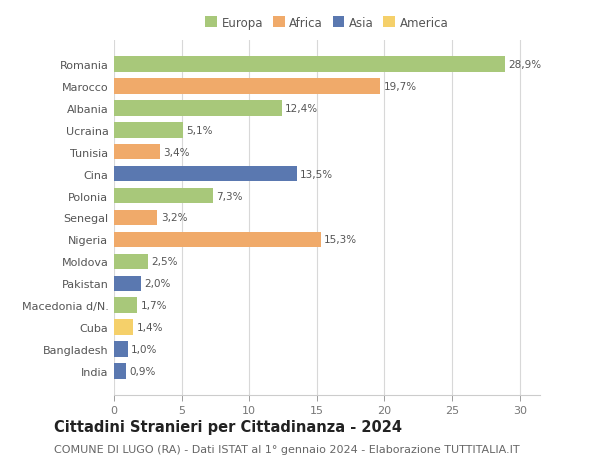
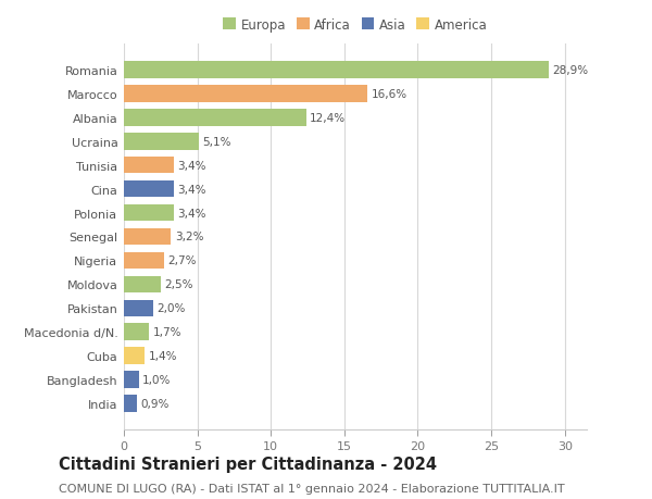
Marocco: 19,7% -> 16,6%
Cina: 13,5% -> 3,4%
Polonia: 7,3% -> 3,4%
Nigeria: 15,3% -> 2,7%
